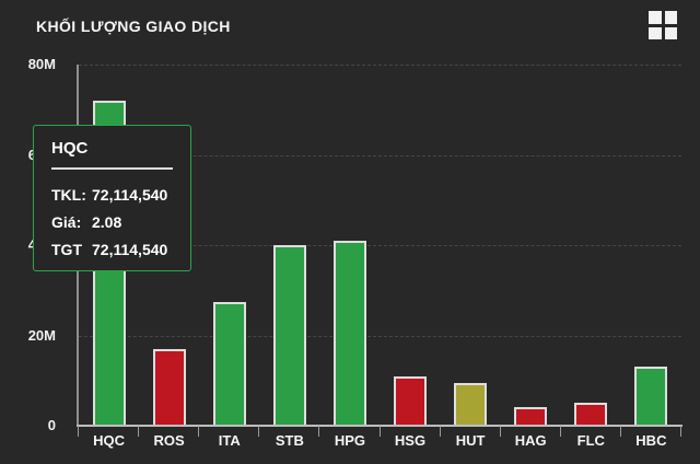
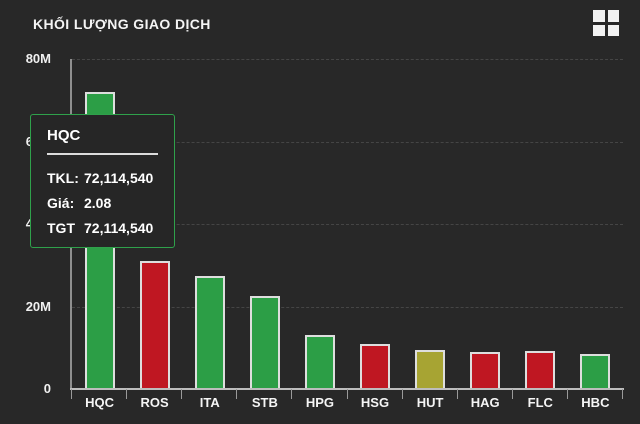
ROS: 17M -> 31M
STB: 40M -> 23M
HPG: 41M -> 13M
HAG: 4M -> 9M
FLC: 5M -> 9M
HBC: 13M -> 9M
